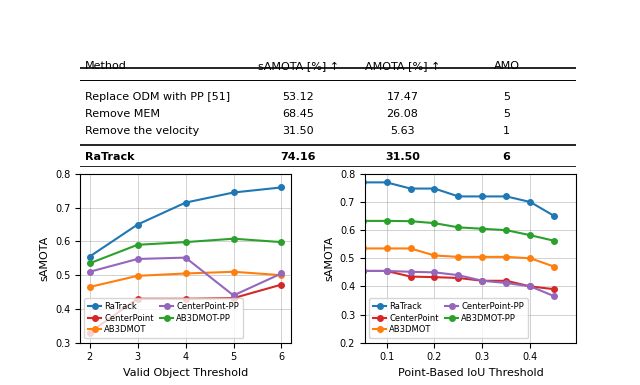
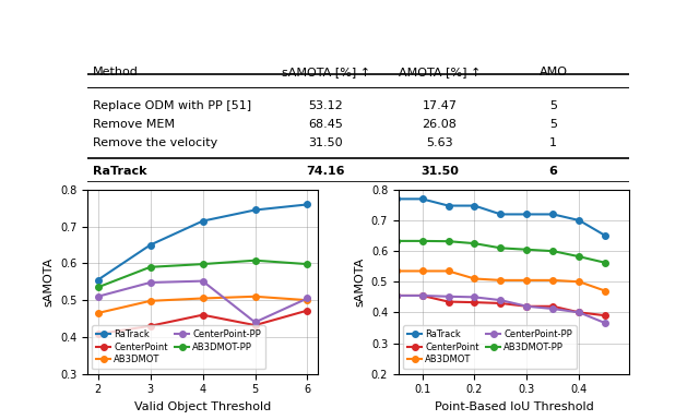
CenterPoint/2: 0.330 -> 0.408
CenterPoint/4: 0.430 -> 0.460
